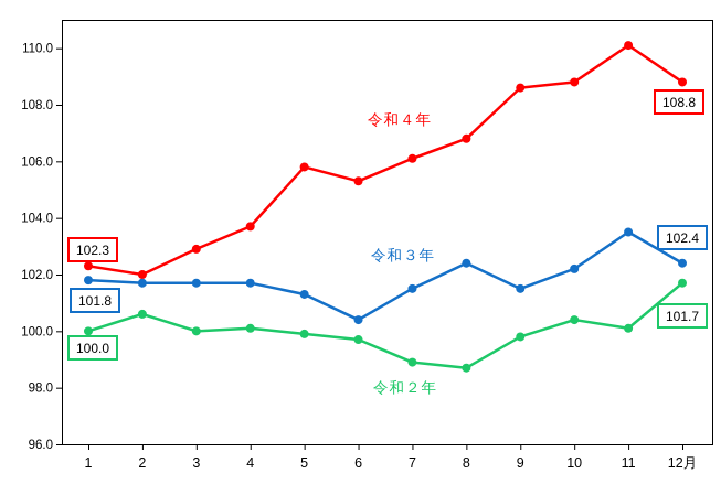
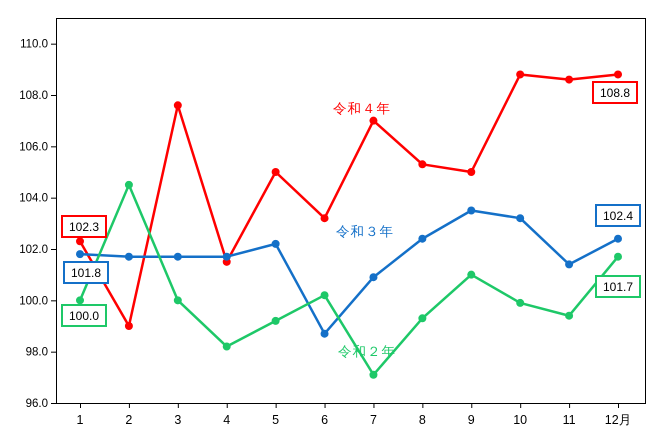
令和４年/2: 102.0 -> 99.0
令和２年/2: 100.6 -> 104.5
令和４年/3: 102.9 -> 107.6
令和４年/4: 103.7 -> 101.5
令和２年/4: 100.1 -> 98.2
令和４年/5: 105.8 -> 105.0
令和３年/5: 101.3 -> 102.2
令和２年/5: 99.9 -> 99.2
令和４年/6: 105.3 -> 103.2
令和３年/6: 100.4 -> 98.7
令和２年/6: 99.7 -> 100.2
令和４年/7: 106.1 -> 107.0
令和３年/7: 101.5 -> 100.9
令和２年/7: 98.9 -> 97.1
令和４年/8: 106.8 -> 105.3
令和２年/8: 98.7 -> 99.3
令和４年/9: 108.6 -> 105.0
令和３年/9: 101.5 -> 103.5
令和２年/9: 99.8 -> 101.0
令和３年/10: 102.2 -> 103.2
令和２年/10: 100.4 -> 99.9
令和４年/11: 110.1 -> 108.6
令和３年/11: 103.5 -> 101.4
令和２年/11: 100.1 -> 99.4
